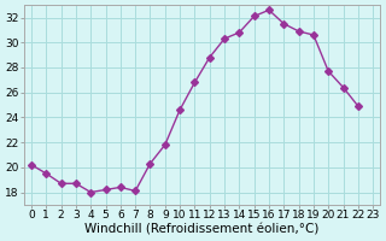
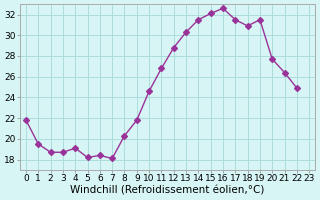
0: 20.2 -> 21.8
4: 18.0 -> 19.1
14: 30.8 -> 31.5
19: 30.6 -> 31.5
